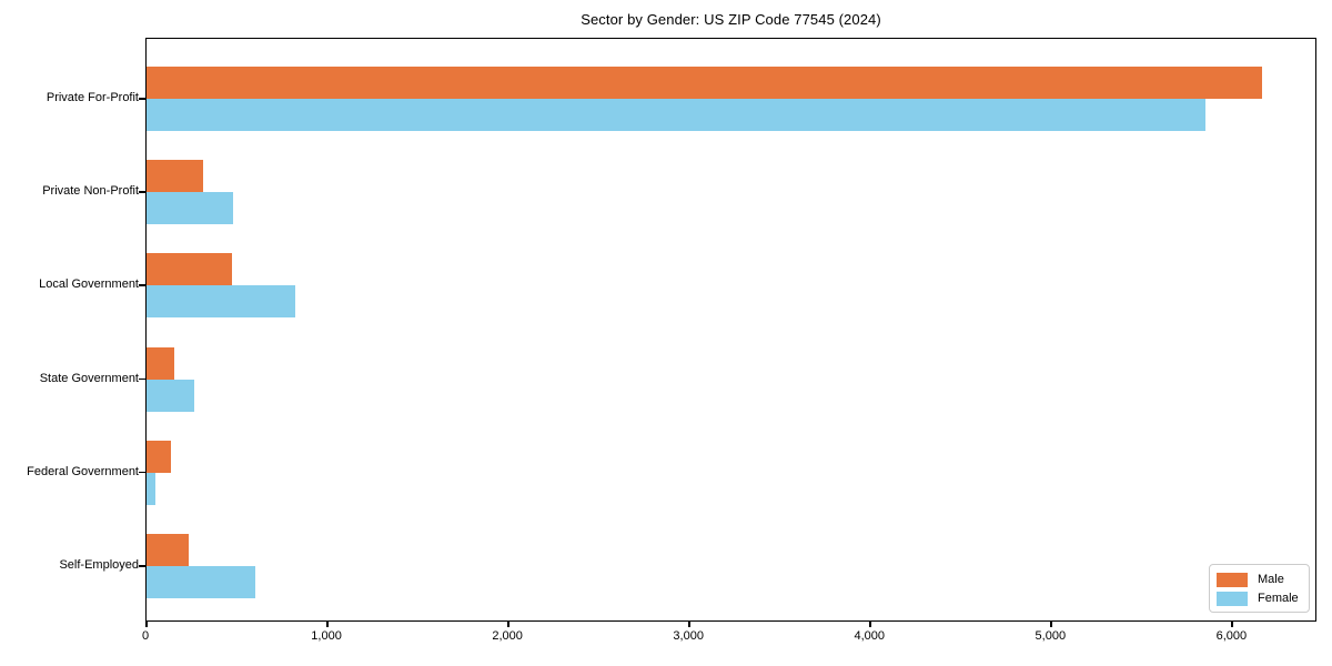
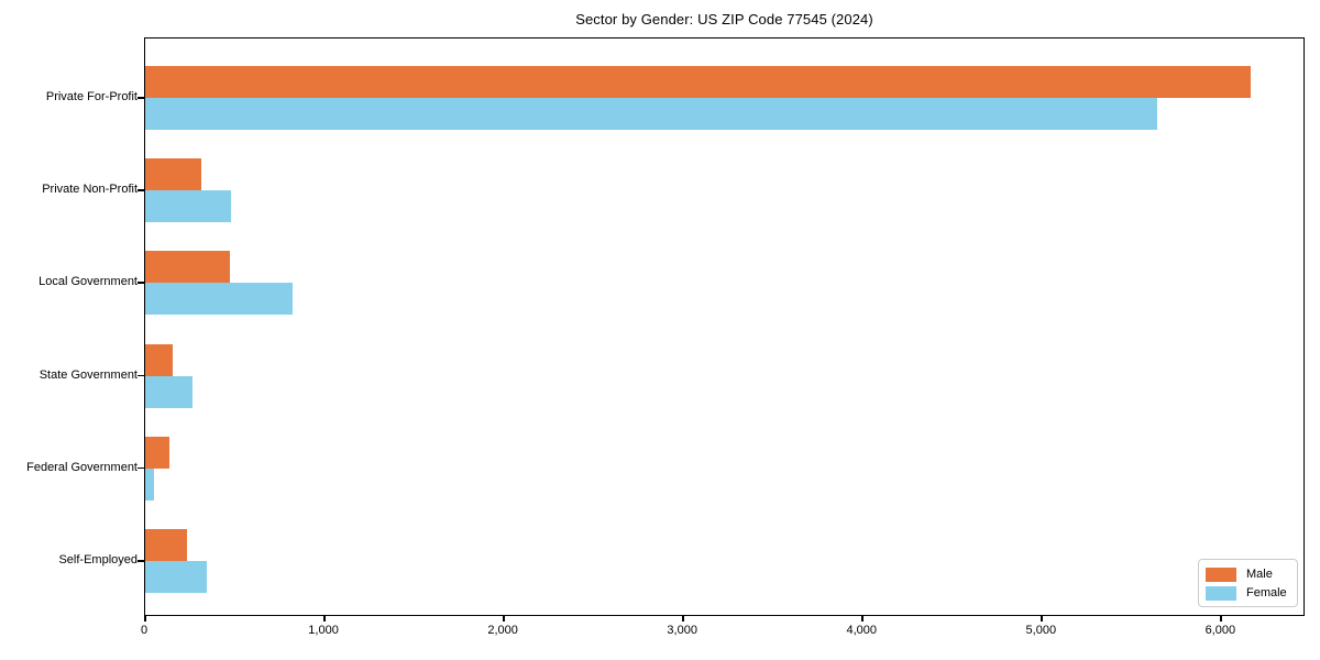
Female/Private For-Profit: 5850 -> 5640
Female/Self-Employed: 600 -> 340
